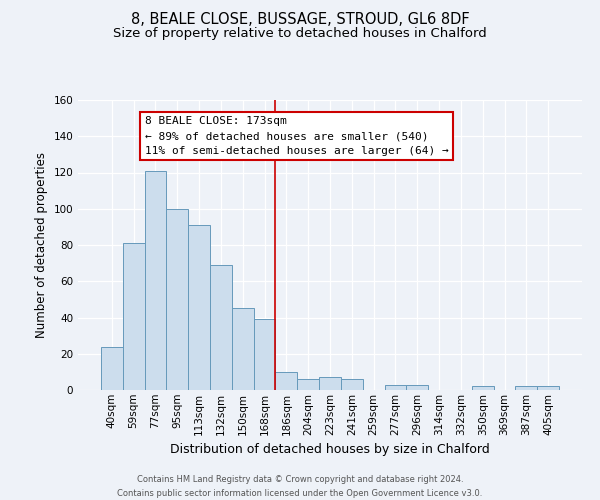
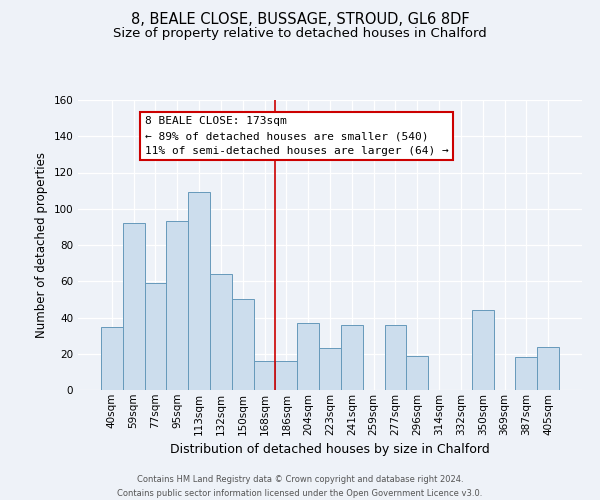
40sqm: 24 -> 35
59sqm: 81 -> 92
77sqm: 121 -> 59
95sqm: 100 -> 93
113sqm: 91 -> 109
132sqm: 69 -> 64
150sqm: 45 -> 50
168sqm: 39 -> 16
186sqm: 10 -> 16
204sqm: 6 -> 37
223sqm: 7 -> 23
241sqm: 6 -> 36
277sqm: 3 -> 36
296sqm: 3 -> 19
350sqm: 2 -> 44
387sqm: 2 -> 18
405sqm: 2 -> 24
